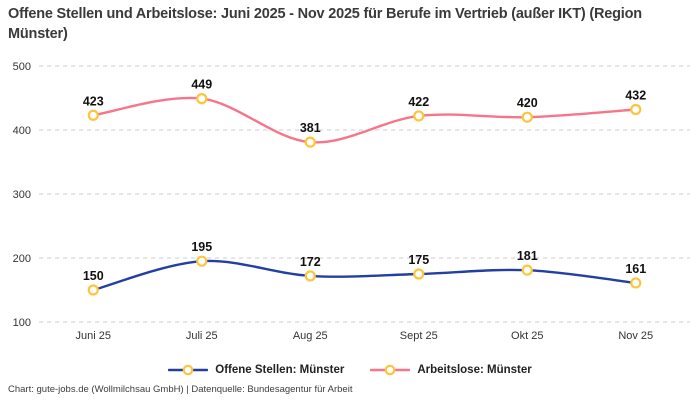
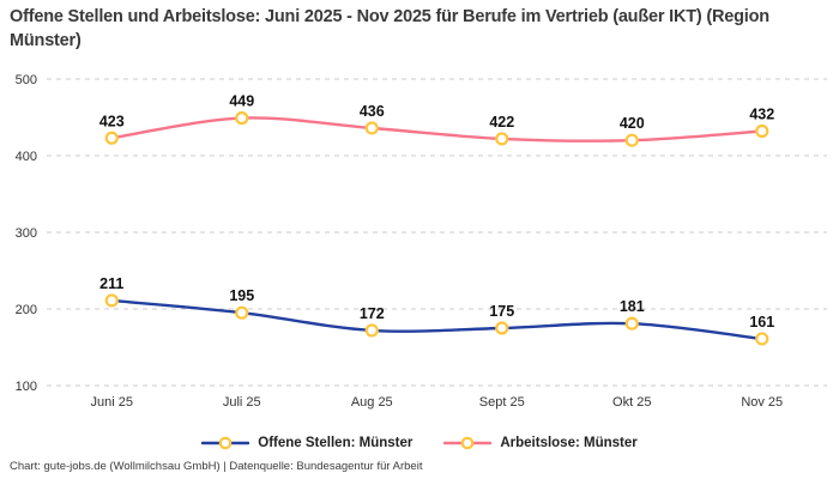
Offene Stellen: Münster/Juni 25: 150 -> 211
Arbeitslose: Münster/Aug 25: 381 -> 436
